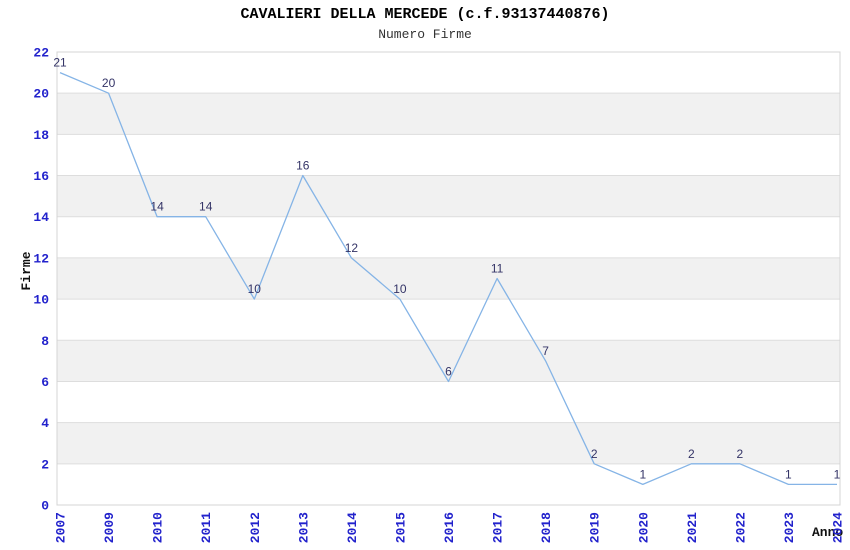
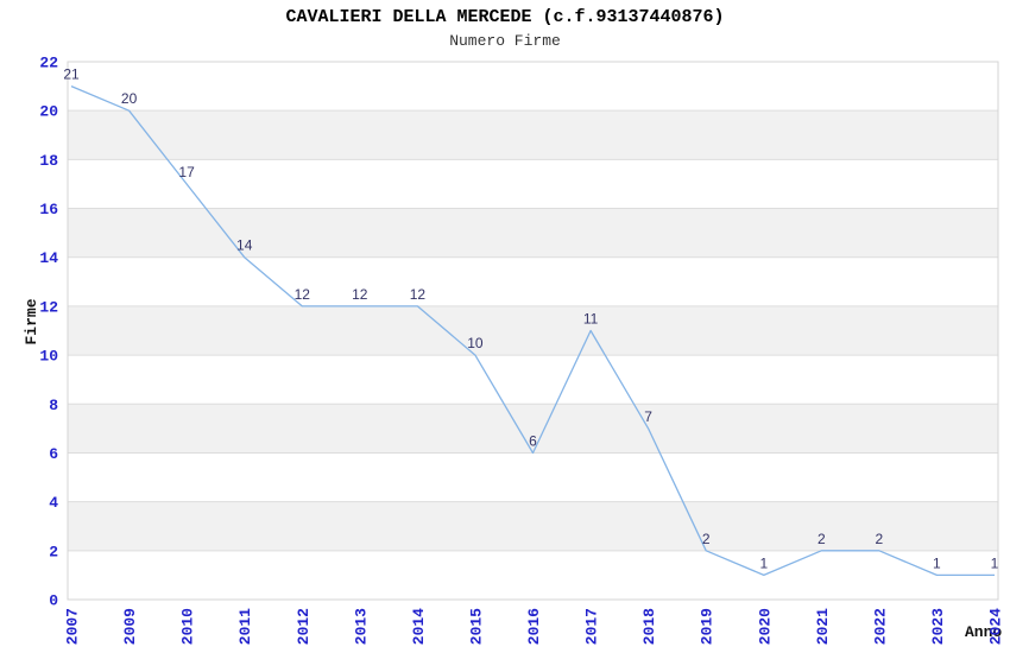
2010: 14 -> 17
2012: 10 -> 12
2013: 16 -> 12
